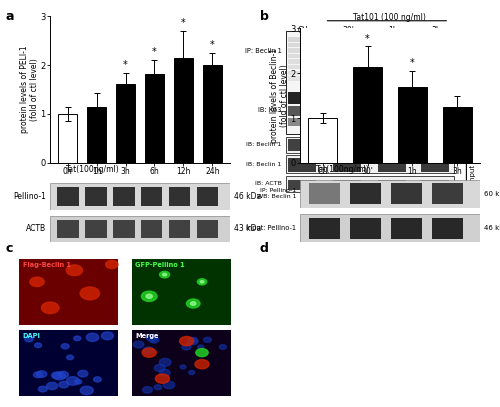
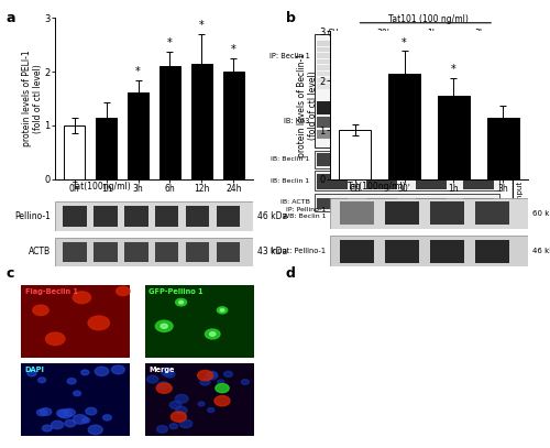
6h: 1.82 -> 2.10
